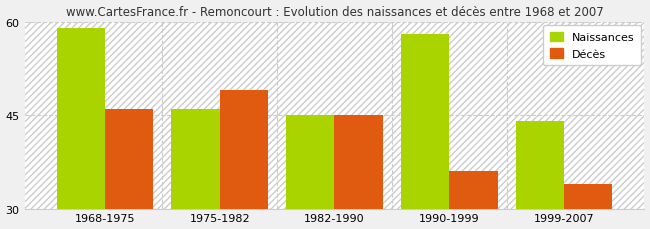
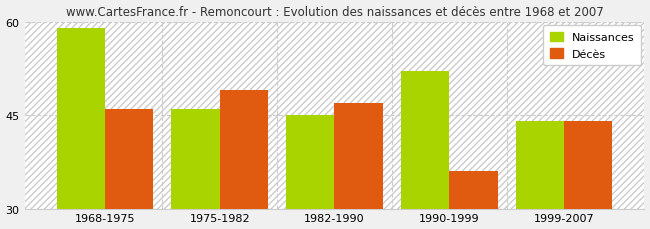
Décès/1982-1990: 45 -> 47
Naissances/1990-1999: 58 -> 52
Décès/1999-2007: 34 -> 44
